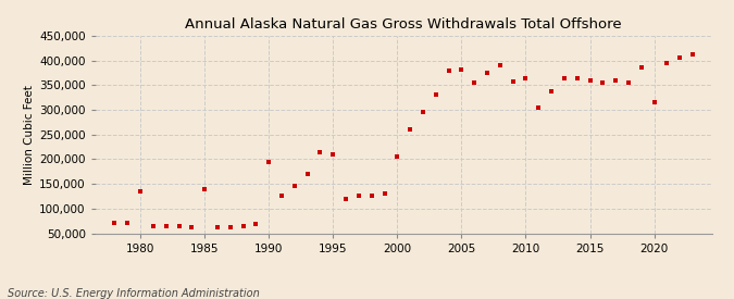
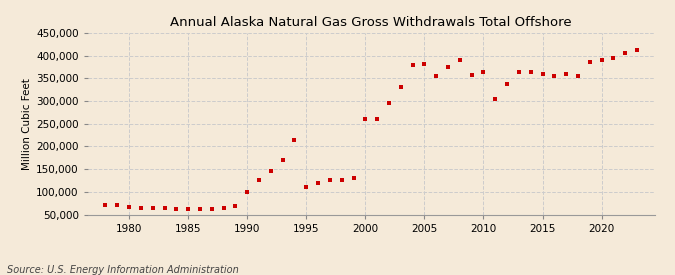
1980: 135,000 -> 66,000
1985: 140,000 -> 62,000
1990: 195,000 -> 100,000
1995: 210,000 -> 110,000
2000: 205,000 -> 260,000
2020: 315,000 -> 390,000
